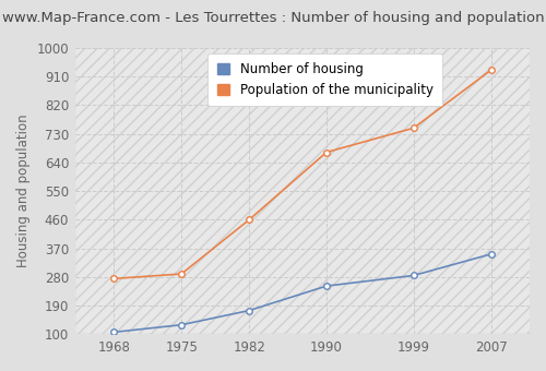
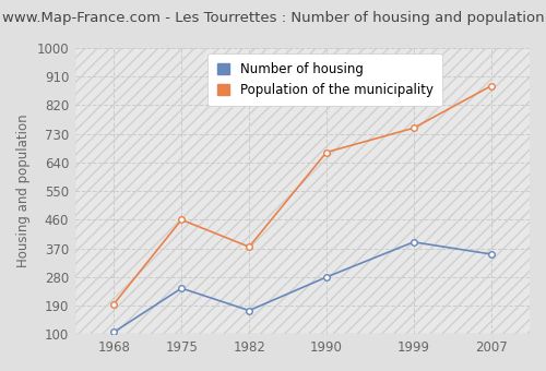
Population of the municipality/1968: 275 -> 195
Number of housing/1975: 130 -> 245
Population of the municipality/1975: 290 -> 460
Population of the municipality/1982: 460 -> 375
Number of housing/1990: 252 -> 280
Number of housing/1999: 285 -> 390
Population of the municipality/2007: 930 -> 880
